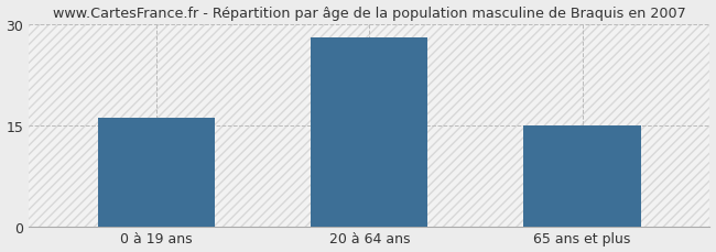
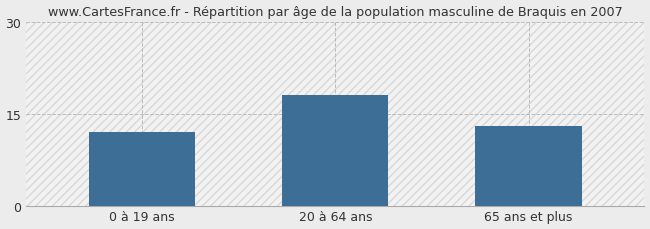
0 à 19 ans: 16 -> 12
20 à 64 ans: 28 -> 18
65 ans et plus: 15 -> 13
